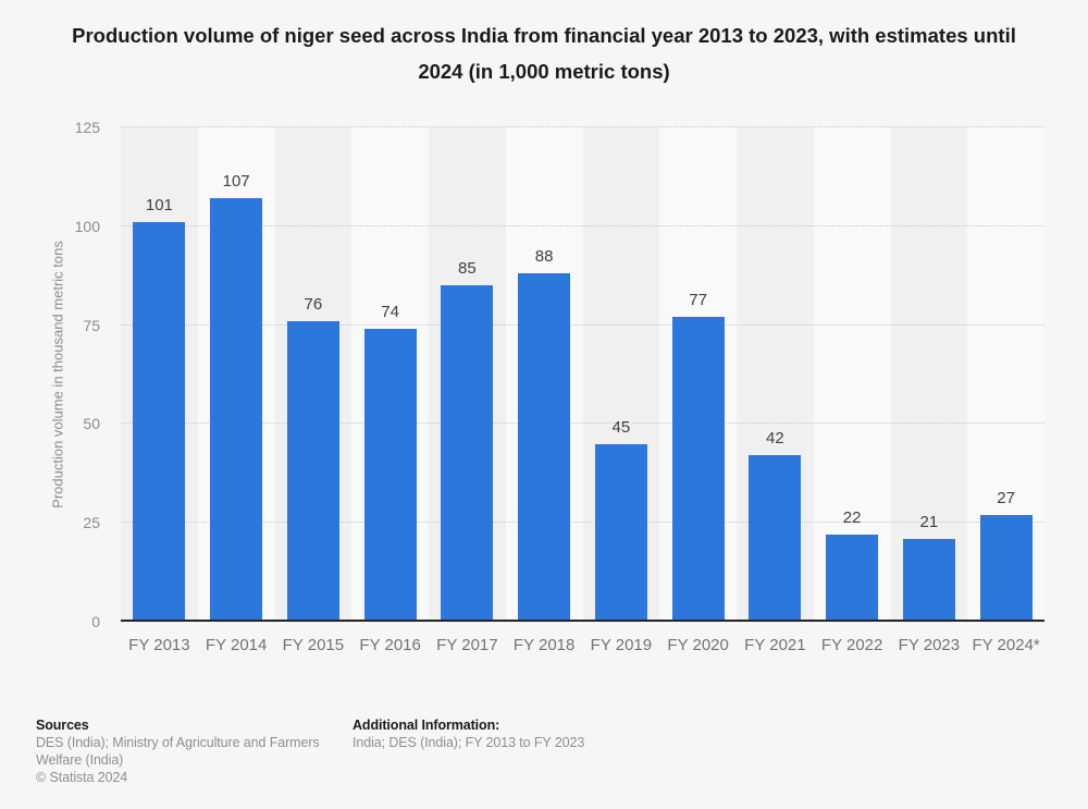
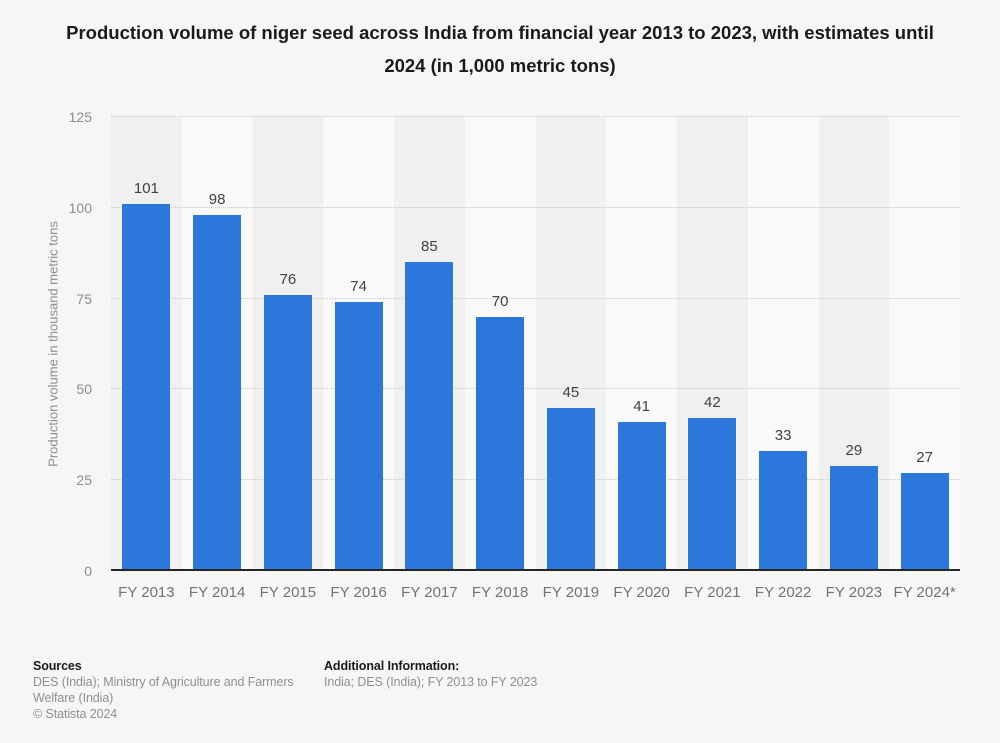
FY 2014: 107 -> 98
FY 2018: 88 -> 70
FY 2020: 77 -> 41
FY 2022: 22 -> 33
FY 2023: 21 -> 29
